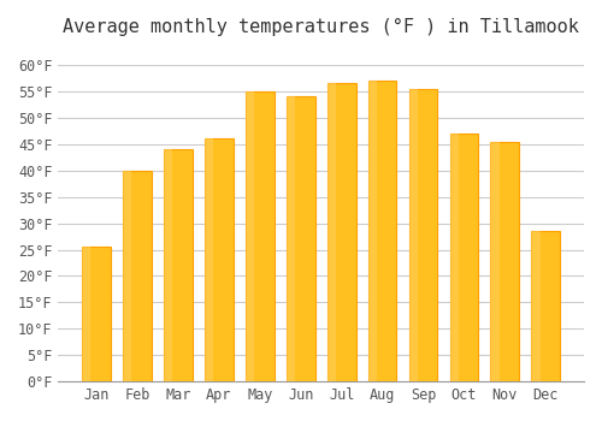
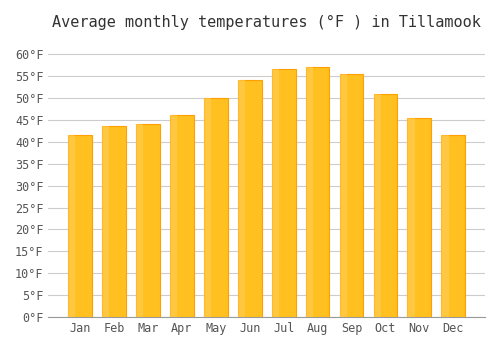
Jan: 25.5°F -> 41.5°F
Feb: 40.0°F -> 43.5°F
May: 55.0°F -> 50.0°F
Oct: 47.0°F -> 51.0°F
Dec: 28.5°F -> 41.5°F
